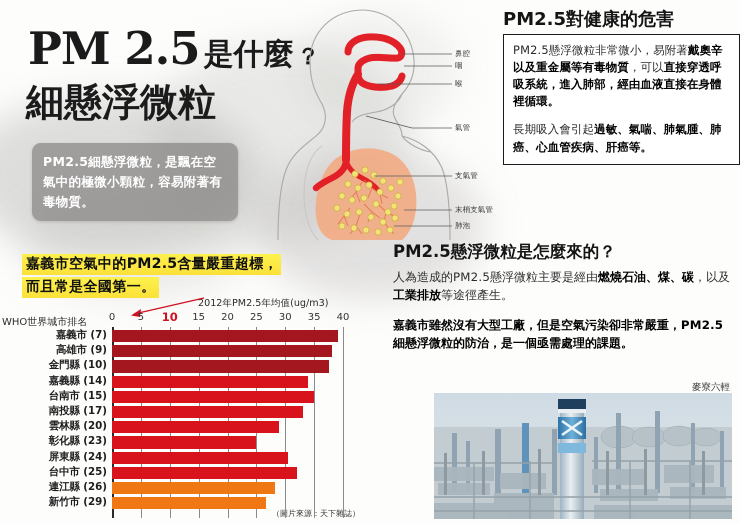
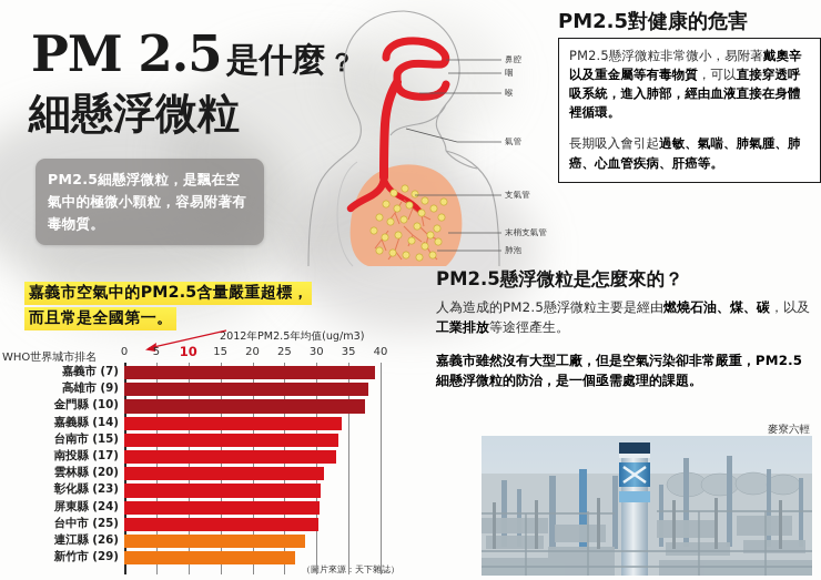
台南市 (15): 35 -> 33
雲林縣 (20): 29 -> 31
彰化縣 (23): 25 -> 31
台中市 (25): 32 -> 30
